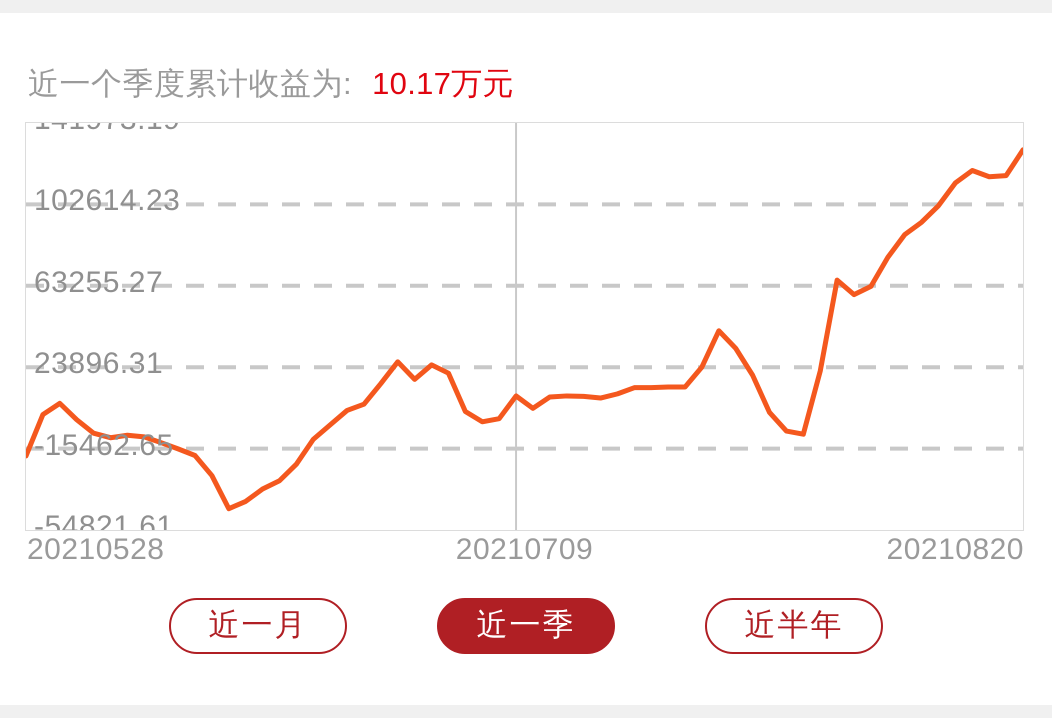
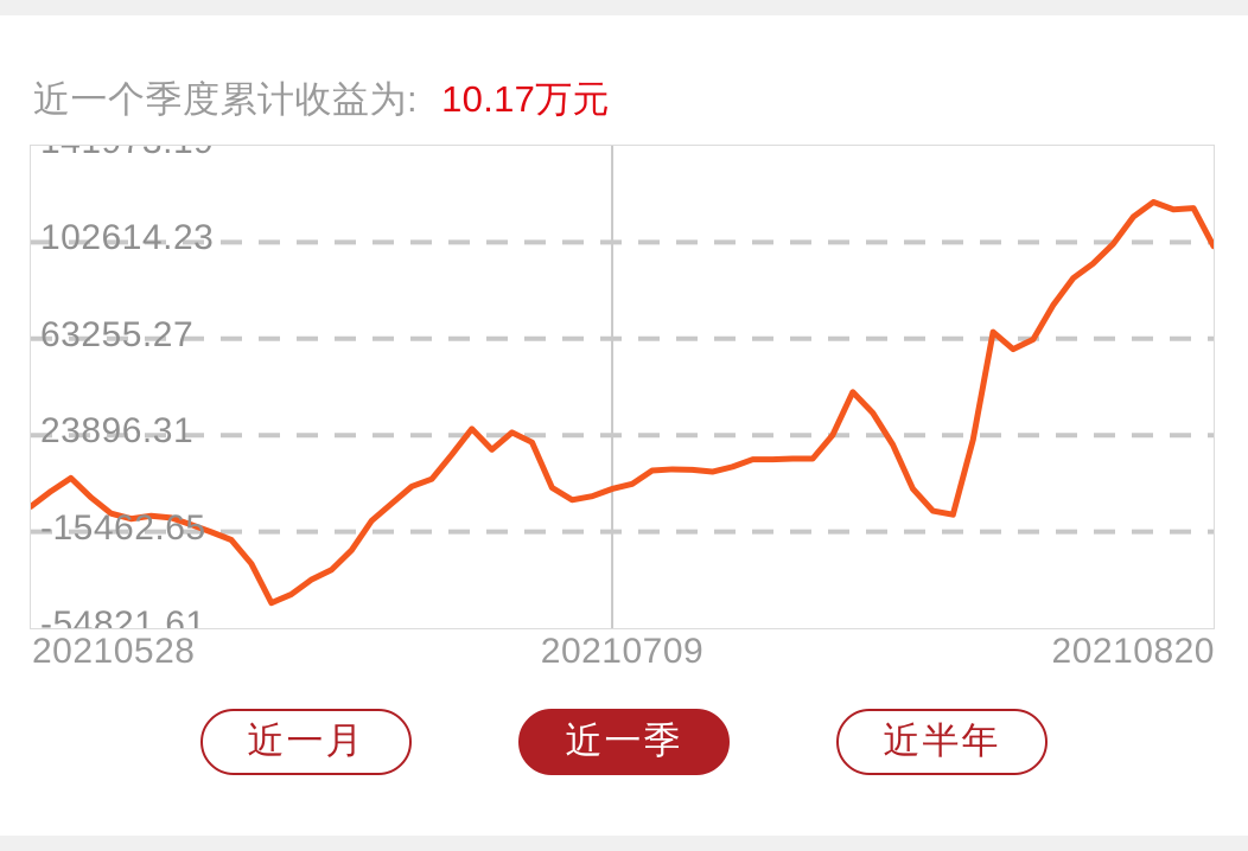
20210528: -19000 -> -5000
20210709: 10000 -> 2000
20210820: 129000 -> 101000
